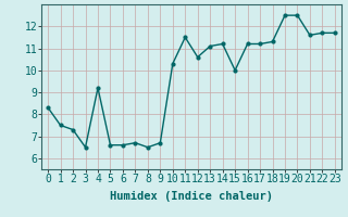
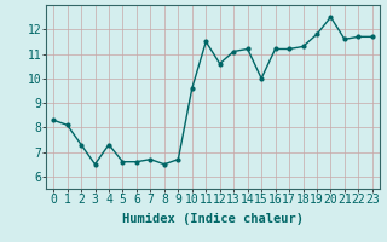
1: 7.5 -> 8.1
4: 9.2 -> 7.3
10: 10.3 -> 9.6
19: 12.5 -> 11.8
